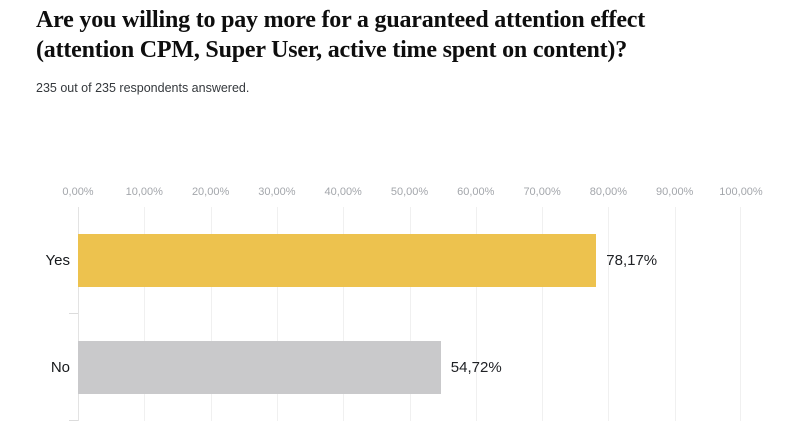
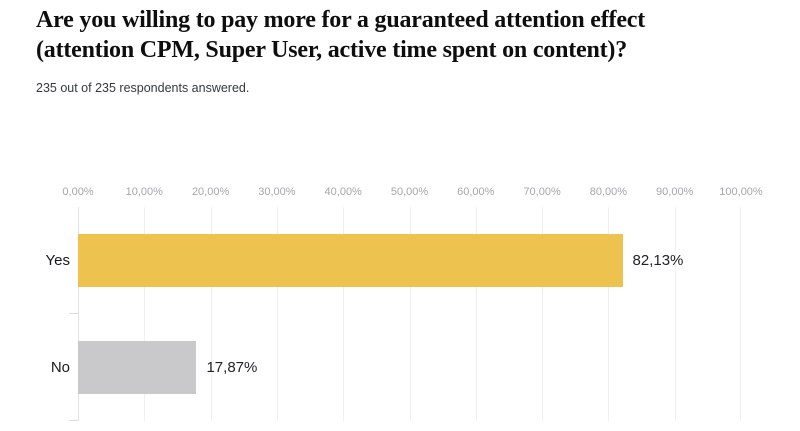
Yes: 78,17% -> 82,13%
No: 54,72% -> 17,87%
